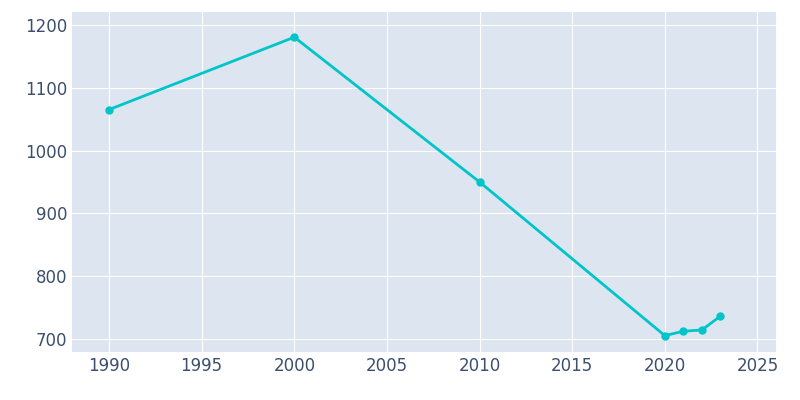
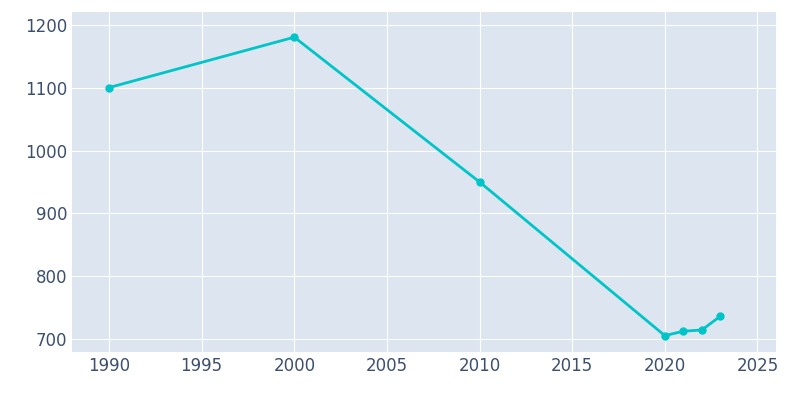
1990: 1065 -> 1100
